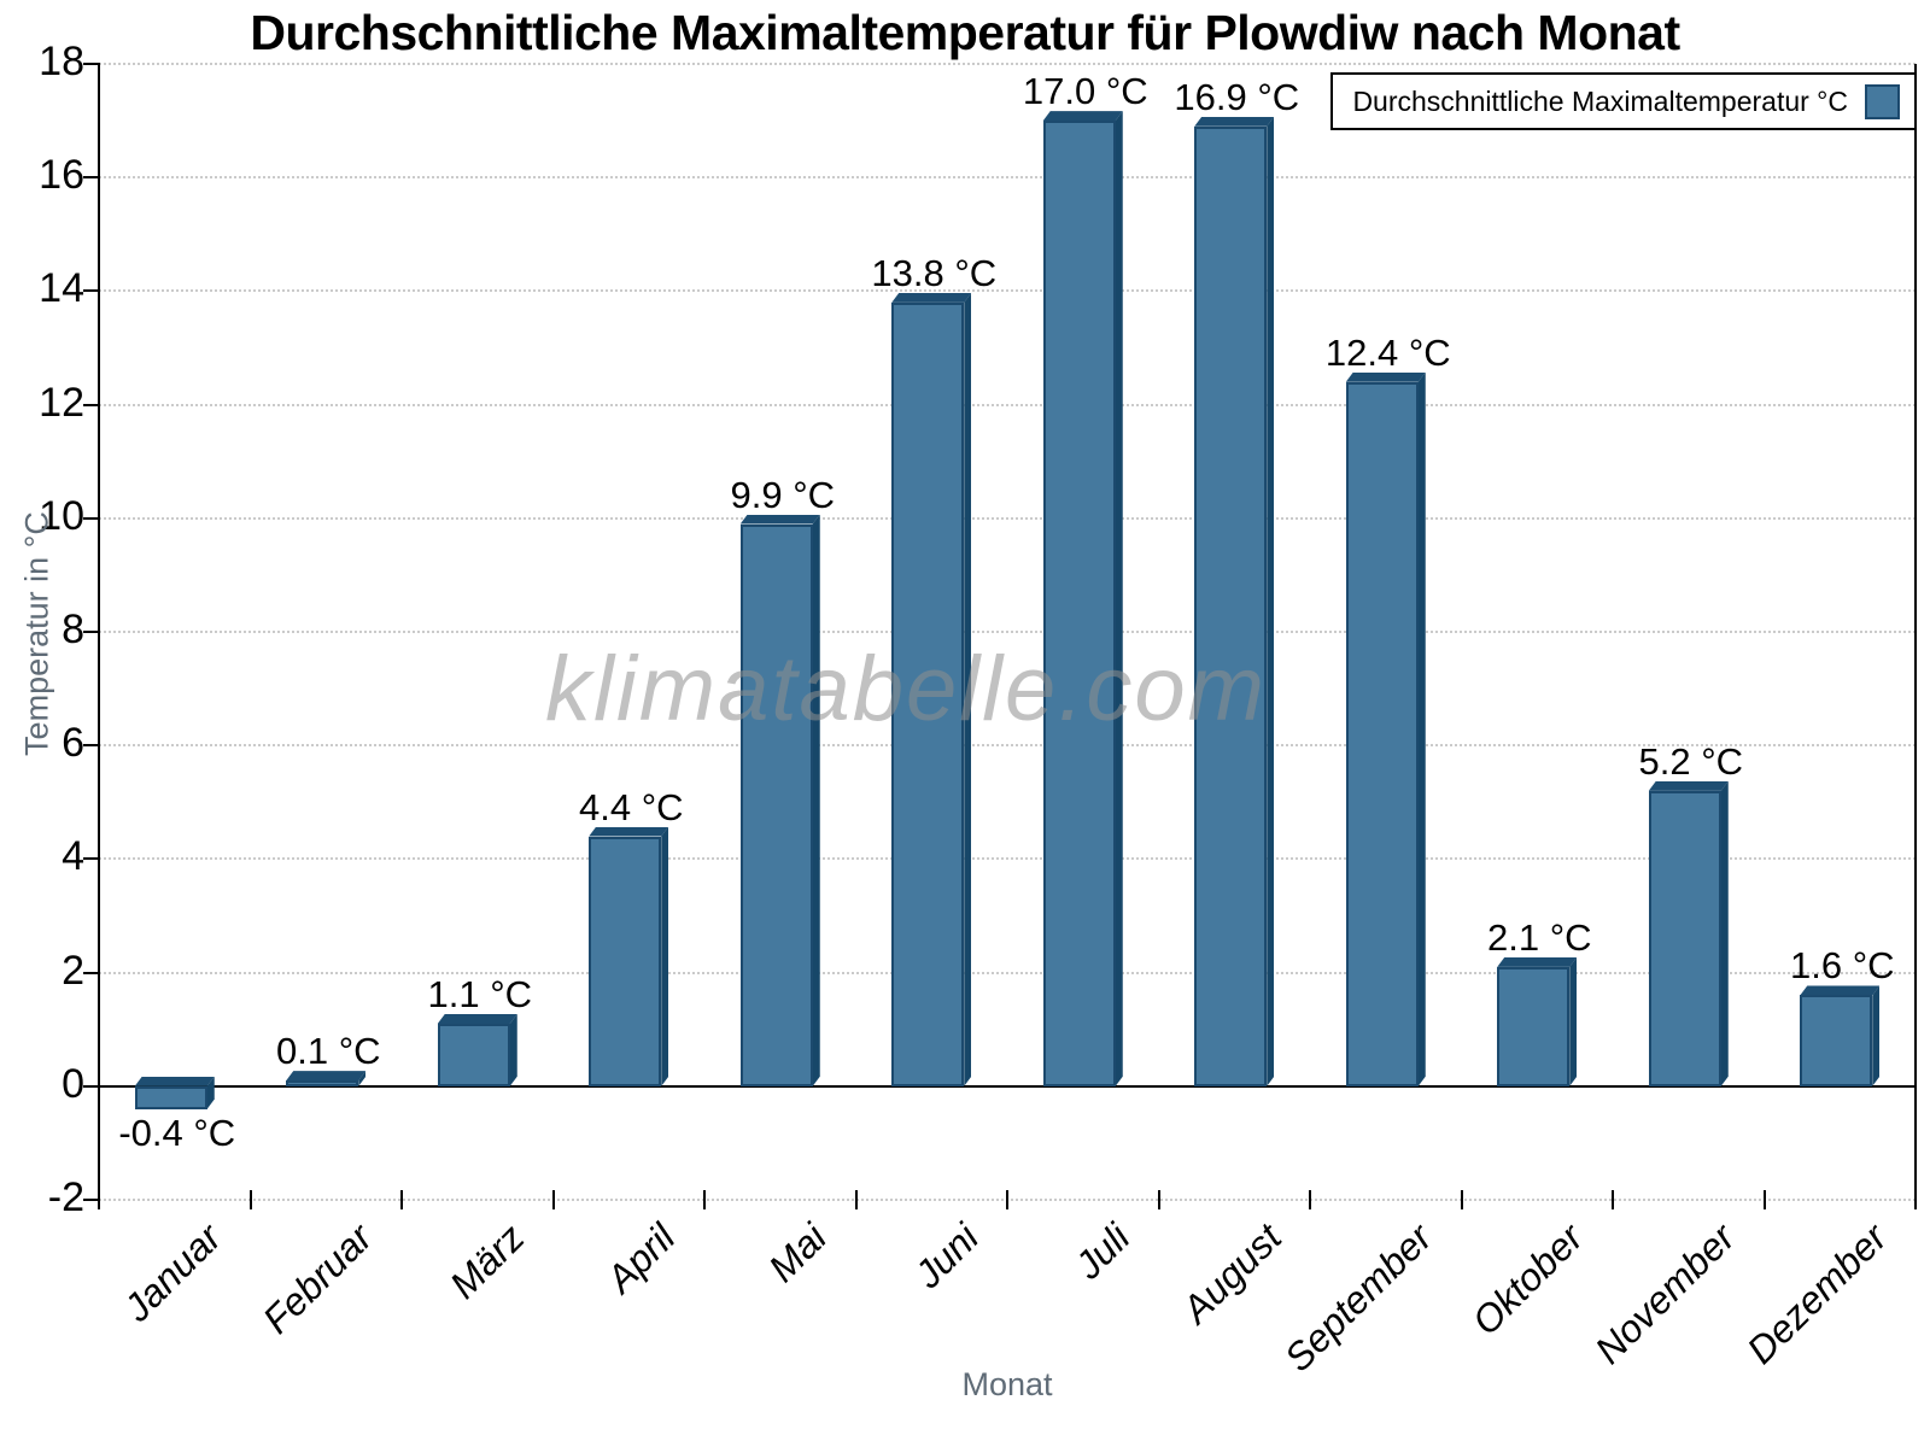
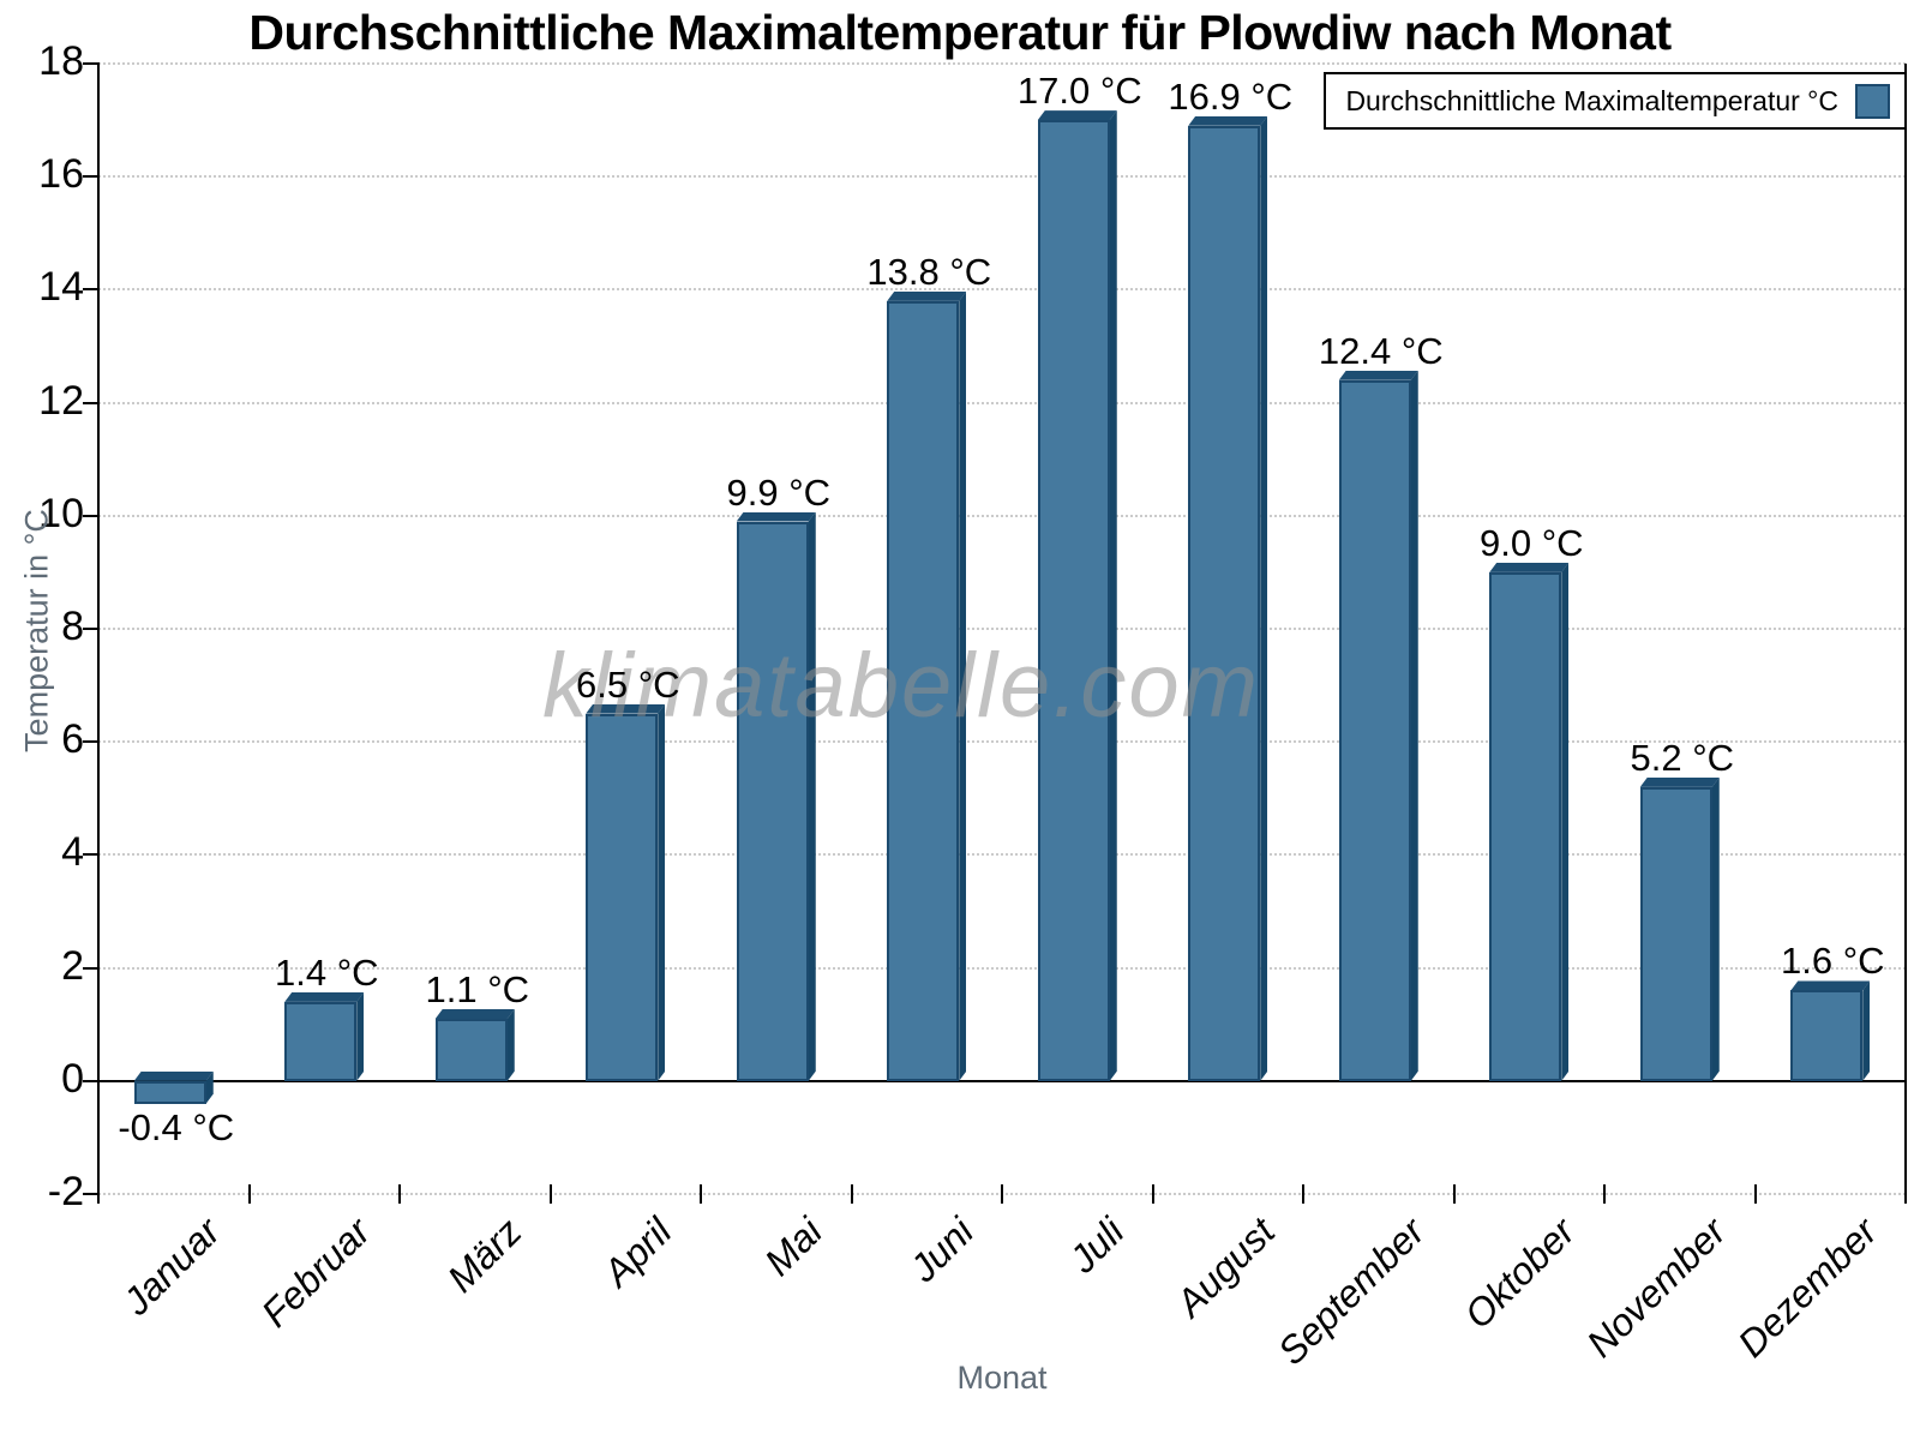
Februar: 0.1 -> 1.4
April: 4.4 -> 6.5
Oktober: 2.1 -> 9.0
